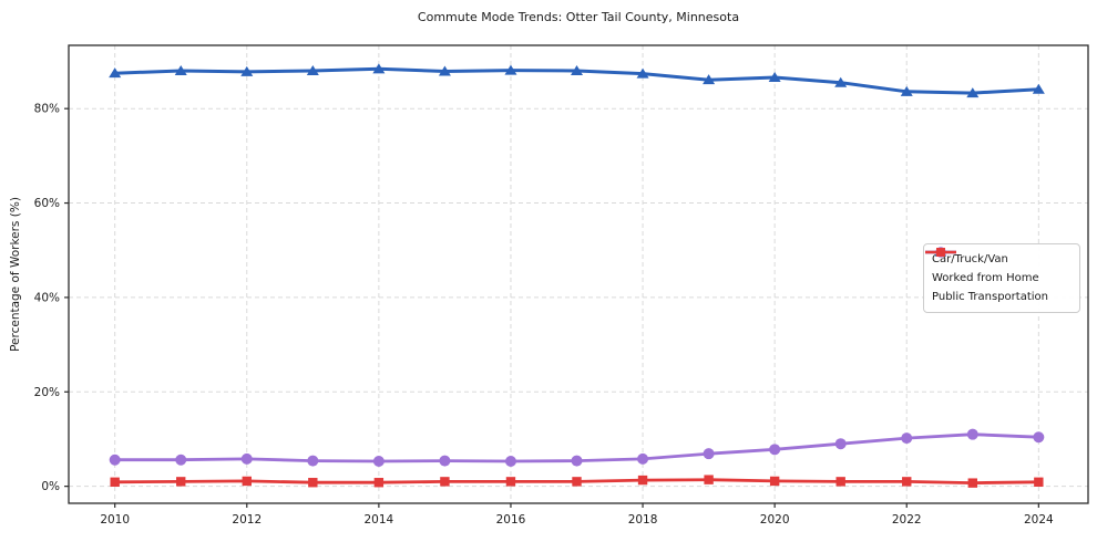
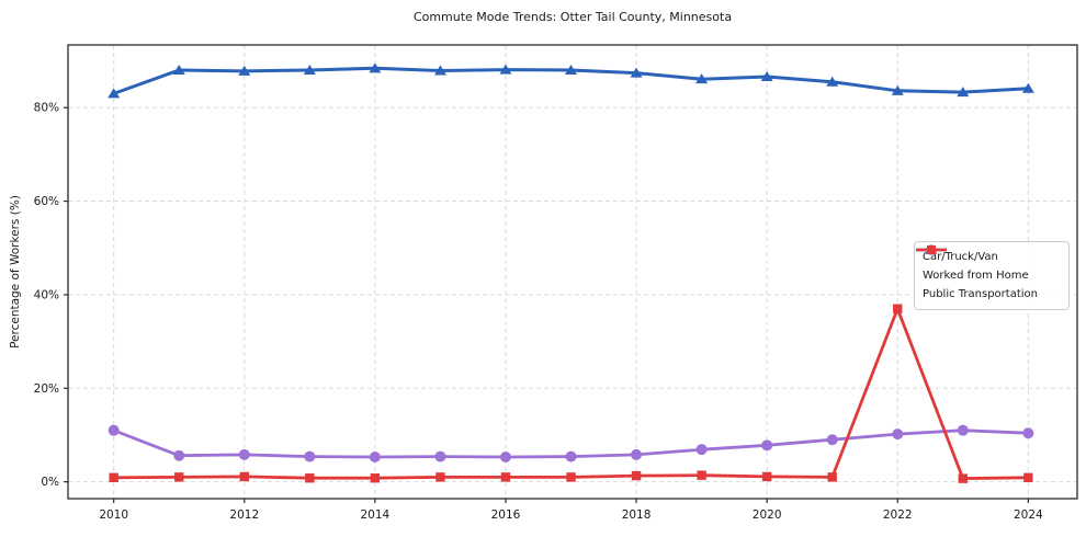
Car/Truck/Van/2010: 88% -> 83%
Worked from Home/2010: 6% -> 11%
Public Transportation/2022: 1% -> 37%
